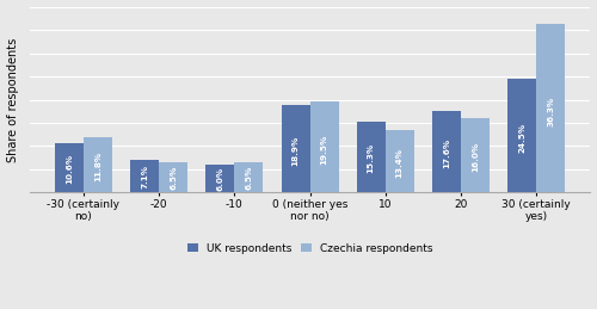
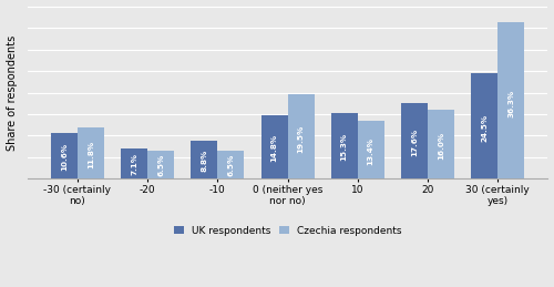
UK respondents/-10: 6.0% -> 8.8%
UK respondents/0 (neither yes nor no): 18.9% -> 14.8%
